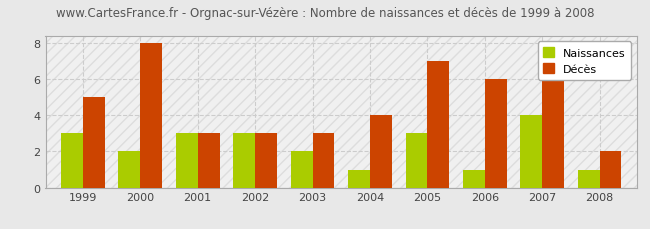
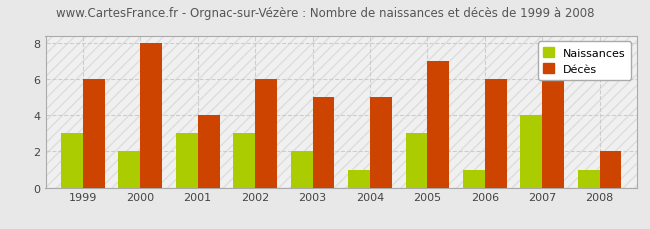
Décès/1999: 5 -> 6
Décès/2001: 3 -> 4
Décès/2002: 3 -> 6
Décès/2003: 3 -> 5
Décès/2004: 4 -> 5
